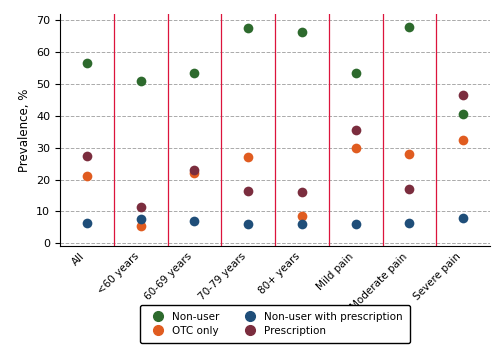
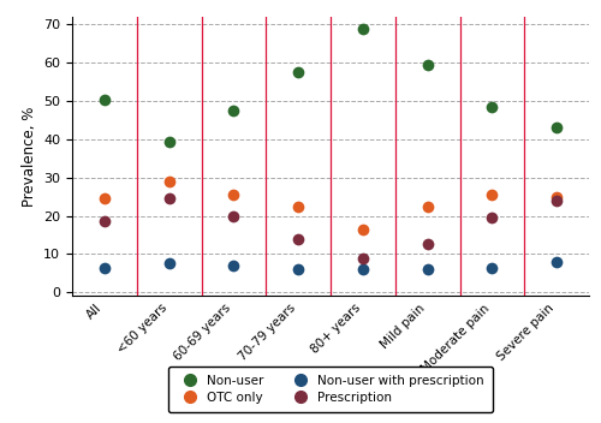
Non-user/All: 56.5 -> 50.5
OTC only/All: 21.0 -> 24.5
Prescription/All: 27.5 -> 18.5
Non-user/<60 years: 51.0 -> 39.5
OTC only/<60 years: 5.5 -> 29.0
Prescription/<60 years: 11.5 -> 24.5
Non-user/60-69 years: 53.5 -> 47.5
OTC only/60-69 years: 22.0 -> 25.5
Prescription/60-69 years: 23.0 -> 20.0
Non-user/70-79 years: 67.5 -> 57.5
OTC only/70-79 years: 27.0 -> 22.5
Prescription/70-79 years: 16.5 -> 14.0
Non-user/80+ years: 66.5 -> 69.0
OTC only/80+ years: 8.5 -> 16.5
Prescription/80+ years: 16.0 -> 9.0
Non-user/Mild pain: 53.5 -> 59.5
OTC only/Mild pain: 30.0 -> 22.5
Prescription/Mild pain: 35.5 -> 12.5
Non-user/Moderate pain: 68.0 -> 48.5
OTC only/Moderate pain: 28.0 -> 25.5
Prescription/Moderate pain: 17.0 -> 19.5
Non-user/Severe pain: 40.5 -> 43.0
OTC only/Severe pain: 32.5 -> 25.0
Prescription/Severe pain: 46.5 -> 24.0
